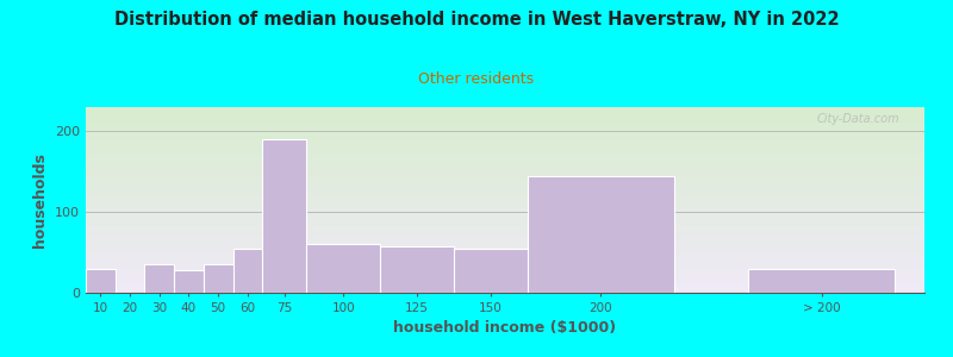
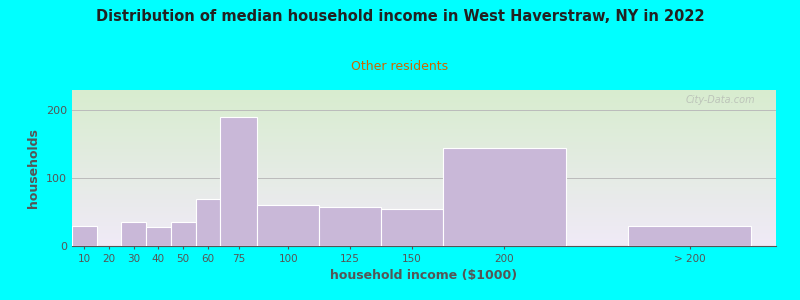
60: 55 -> 70
